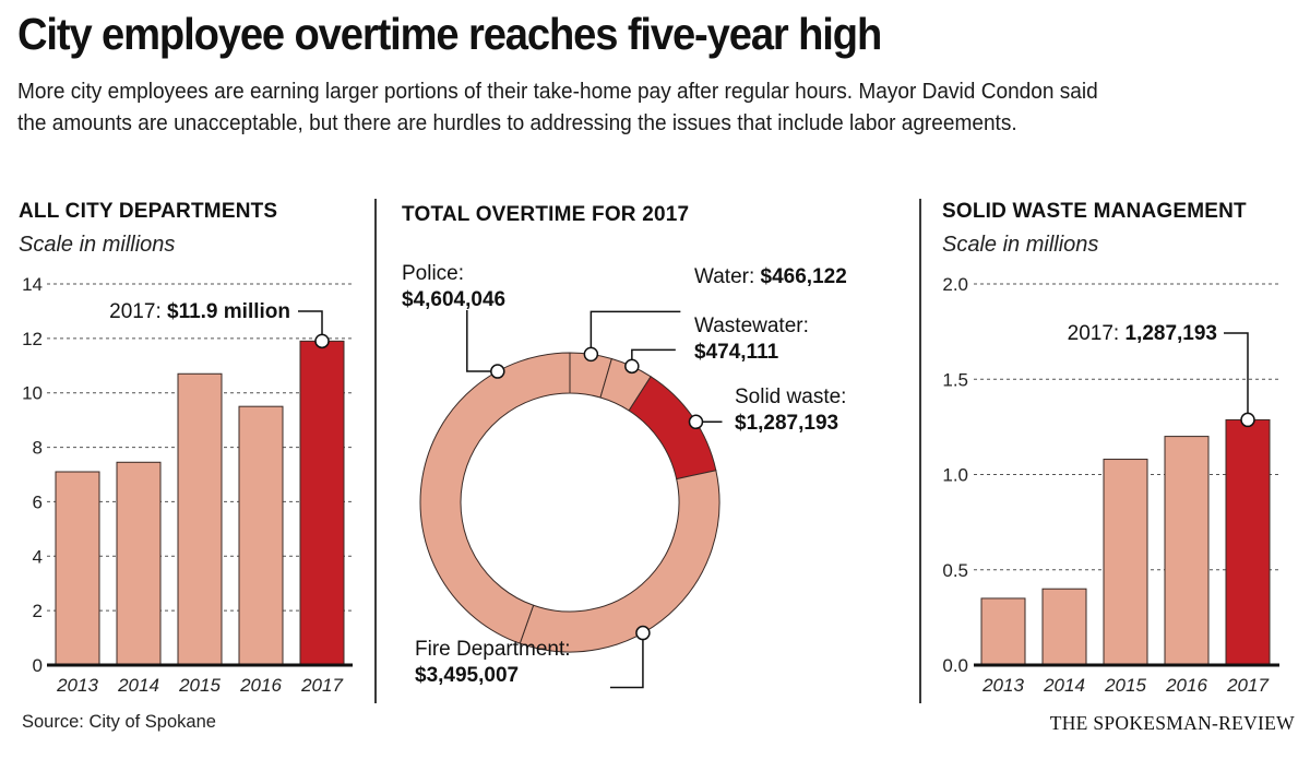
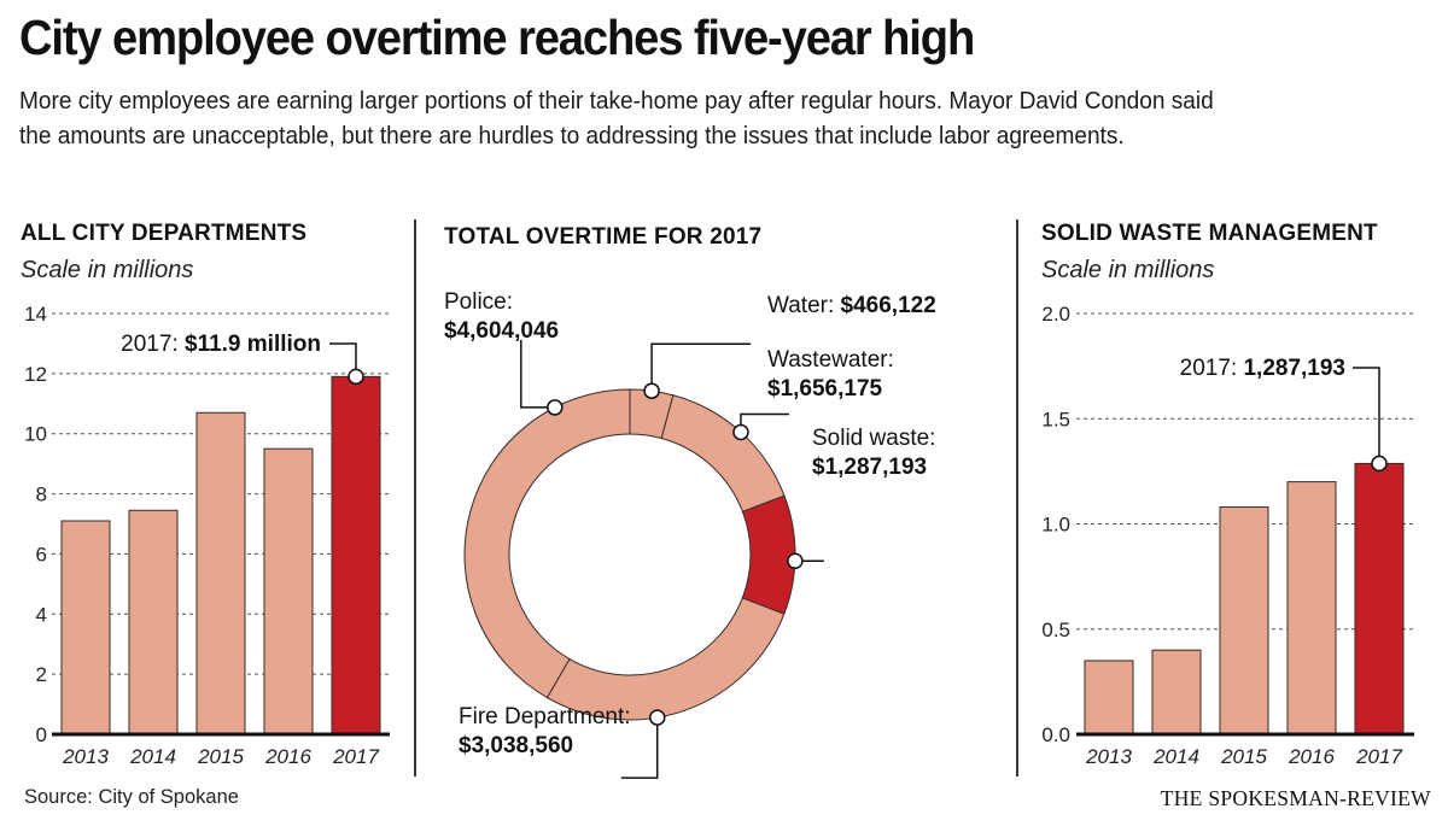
TOTAL OVERTIME FOR 2017/Wastewater:: $474,111 -> $1,656,175
TOTAL OVERTIME FOR 2017/Fire Department:: $3,495,007 -> $3,038,560
